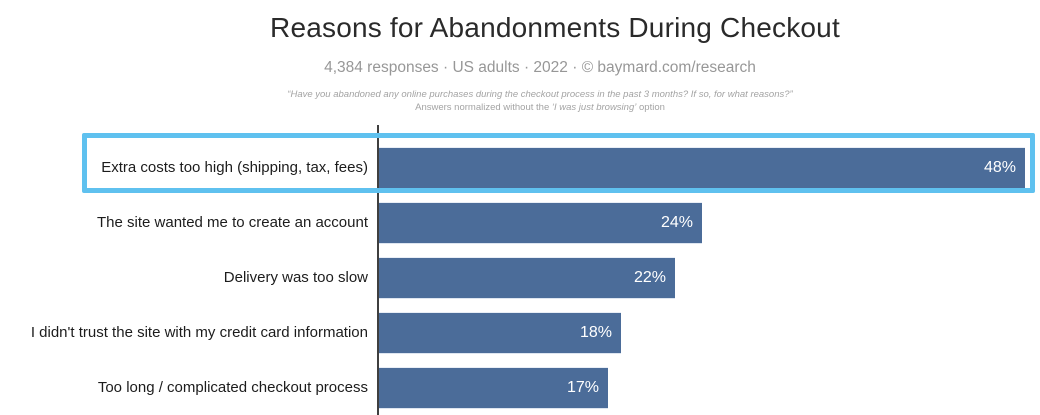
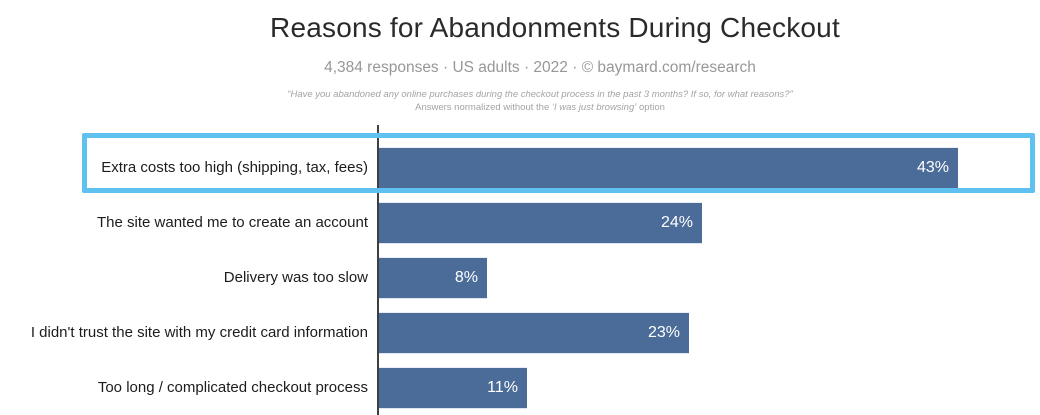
Extra costs too high (shipping, tax, fees): 48% -> 43%
Delivery was too slow: 22% -> 8%
I didn't trust the site with my credit card information: 18% -> 23%
Too long / complicated checkout process: 17% -> 11%
